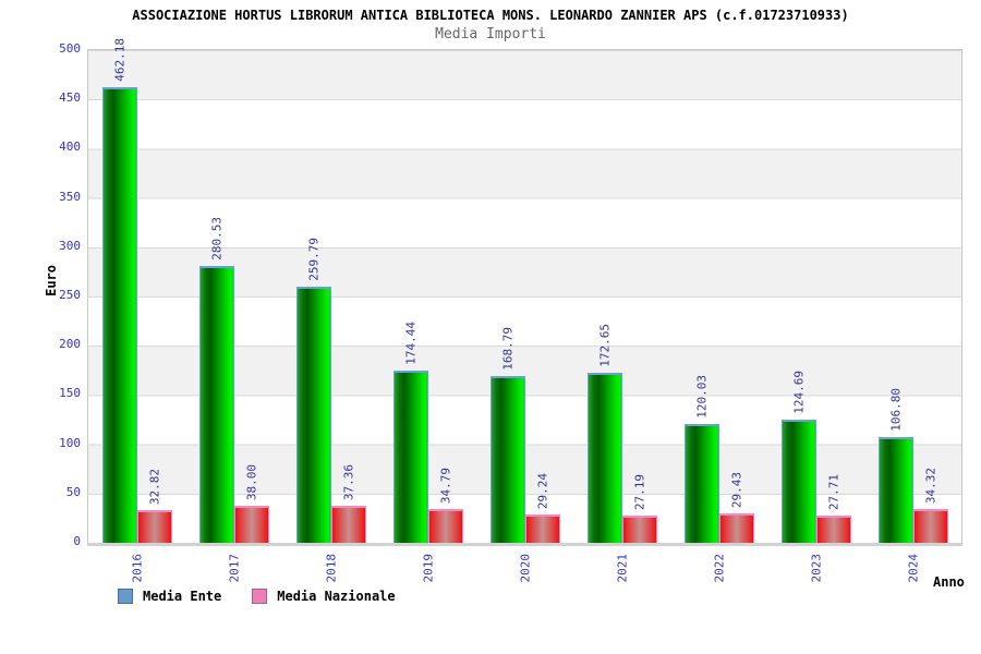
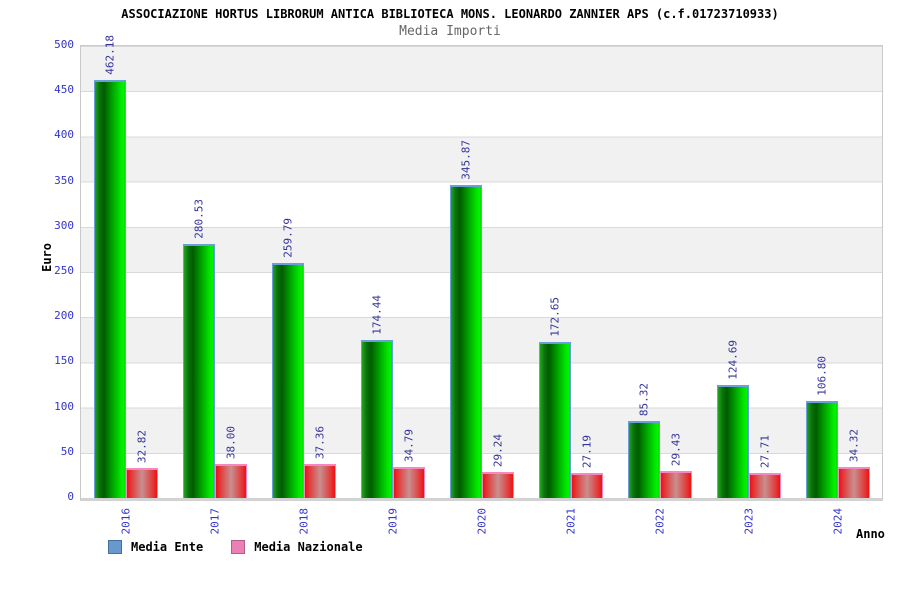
Media Ente/2020: 168.79 -> 345.87
Media Ente/2022: 120.03 -> 85.32
